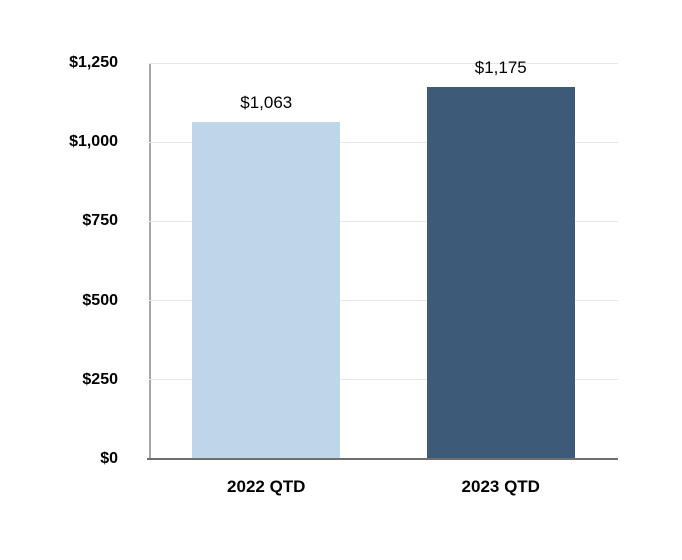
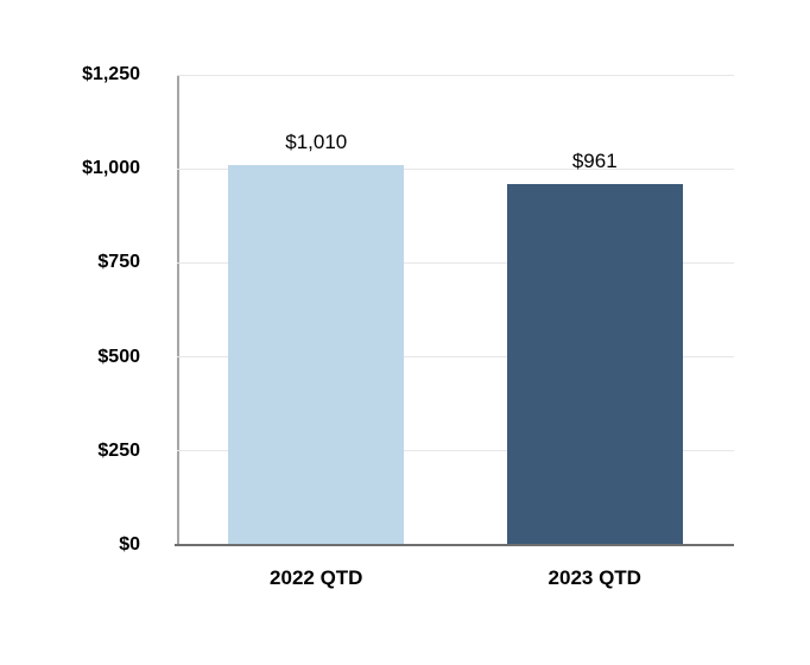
2022 QTD: $1,063 -> $1,010
2023 QTD: $1,175 -> $961
